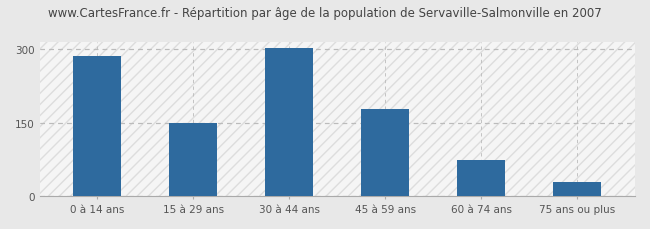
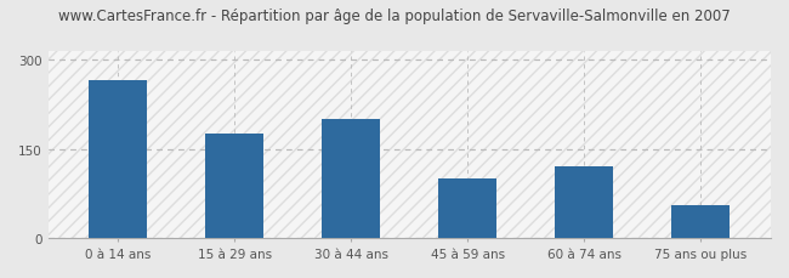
0 à 14 ans: 285 -> 265
15 à 29 ans: 150 -> 175
30 à 44 ans: 302 -> 200
45 à 59 ans: 178 -> 100
60 à 74 ans: 75 -> 120
75 ans ou plus: 30 -> 55
